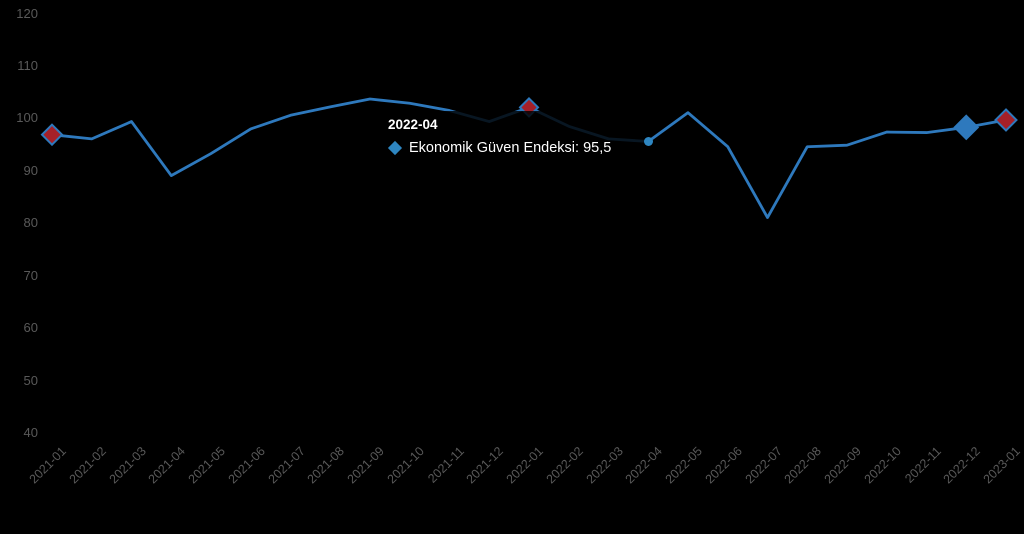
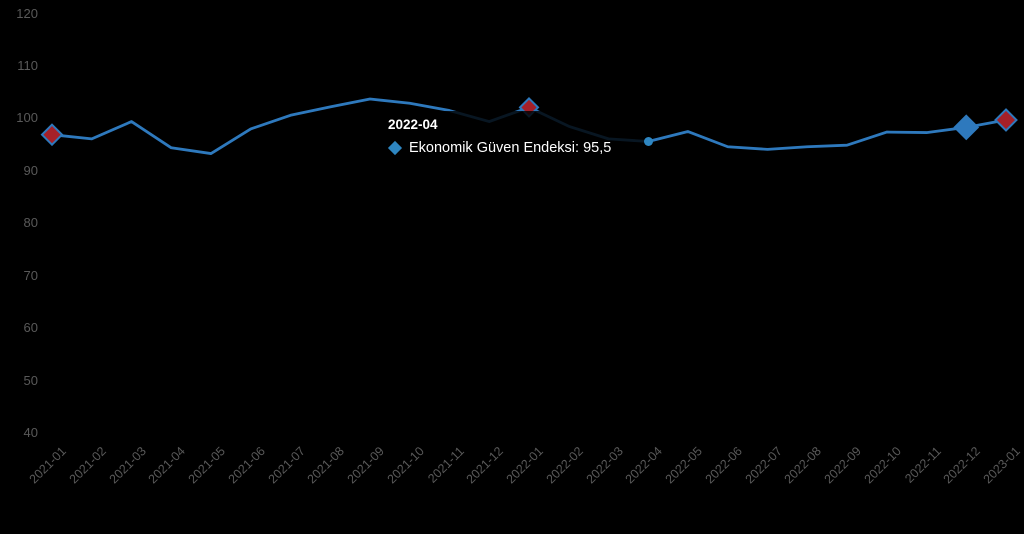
2021-04: 89 -> 94
2022-05: 101 -> 97
2022-07: 81 -> 94
